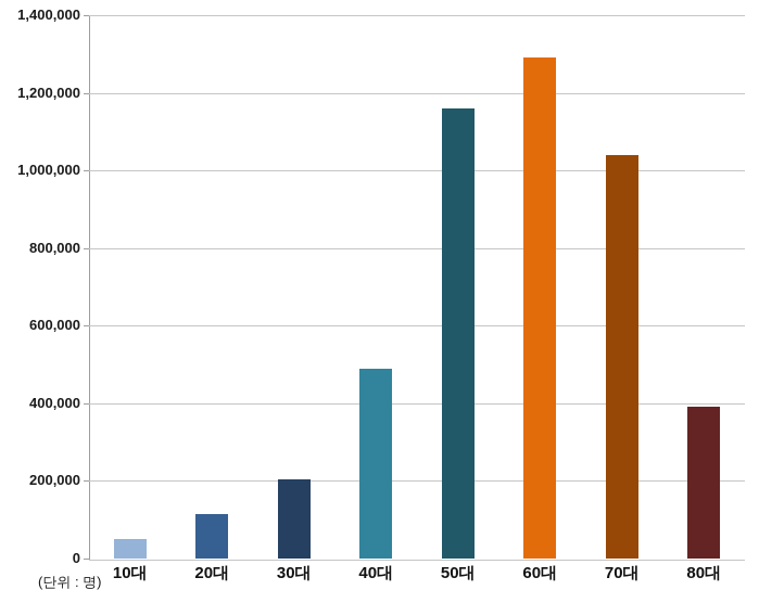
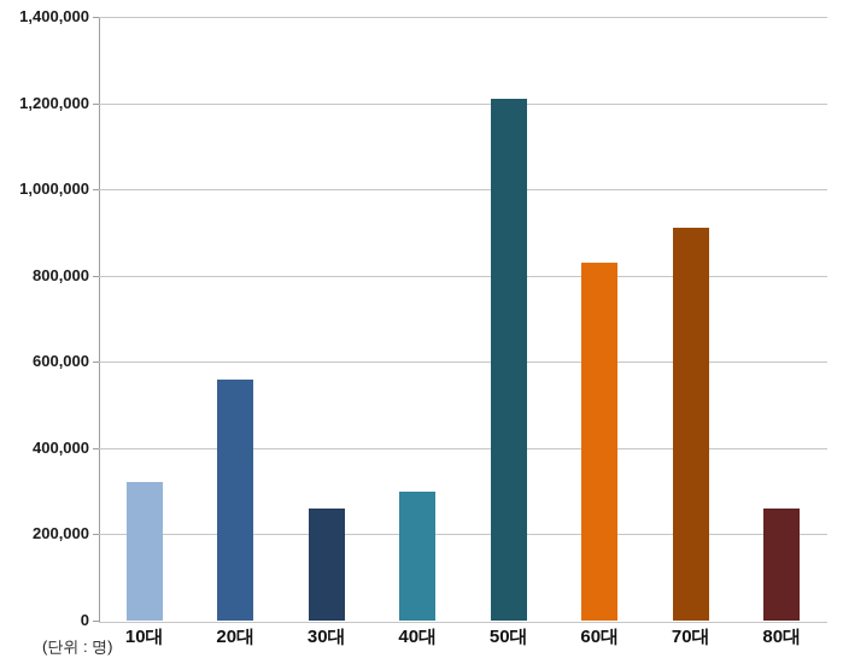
10대: 50000 -> 320000
20대: 120000 -> 560000
30대: 200000 -> 260000
40대: 490000 -> 300000
50대: 1160000 -> 1210000
60대: 1290000 -> 830000
70대: 1040000 -> 910000
80대: 390000 -> 260000
